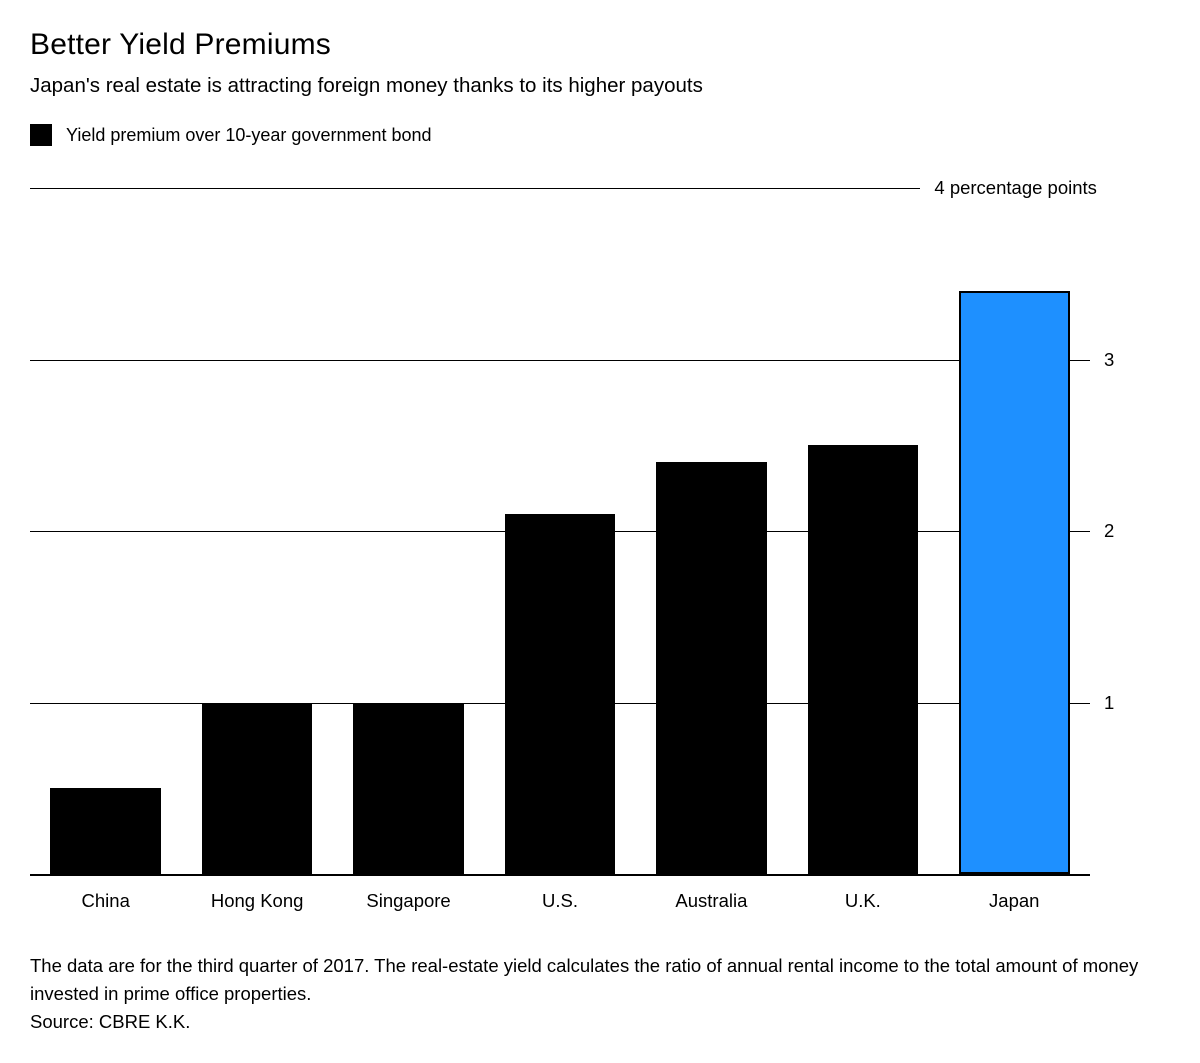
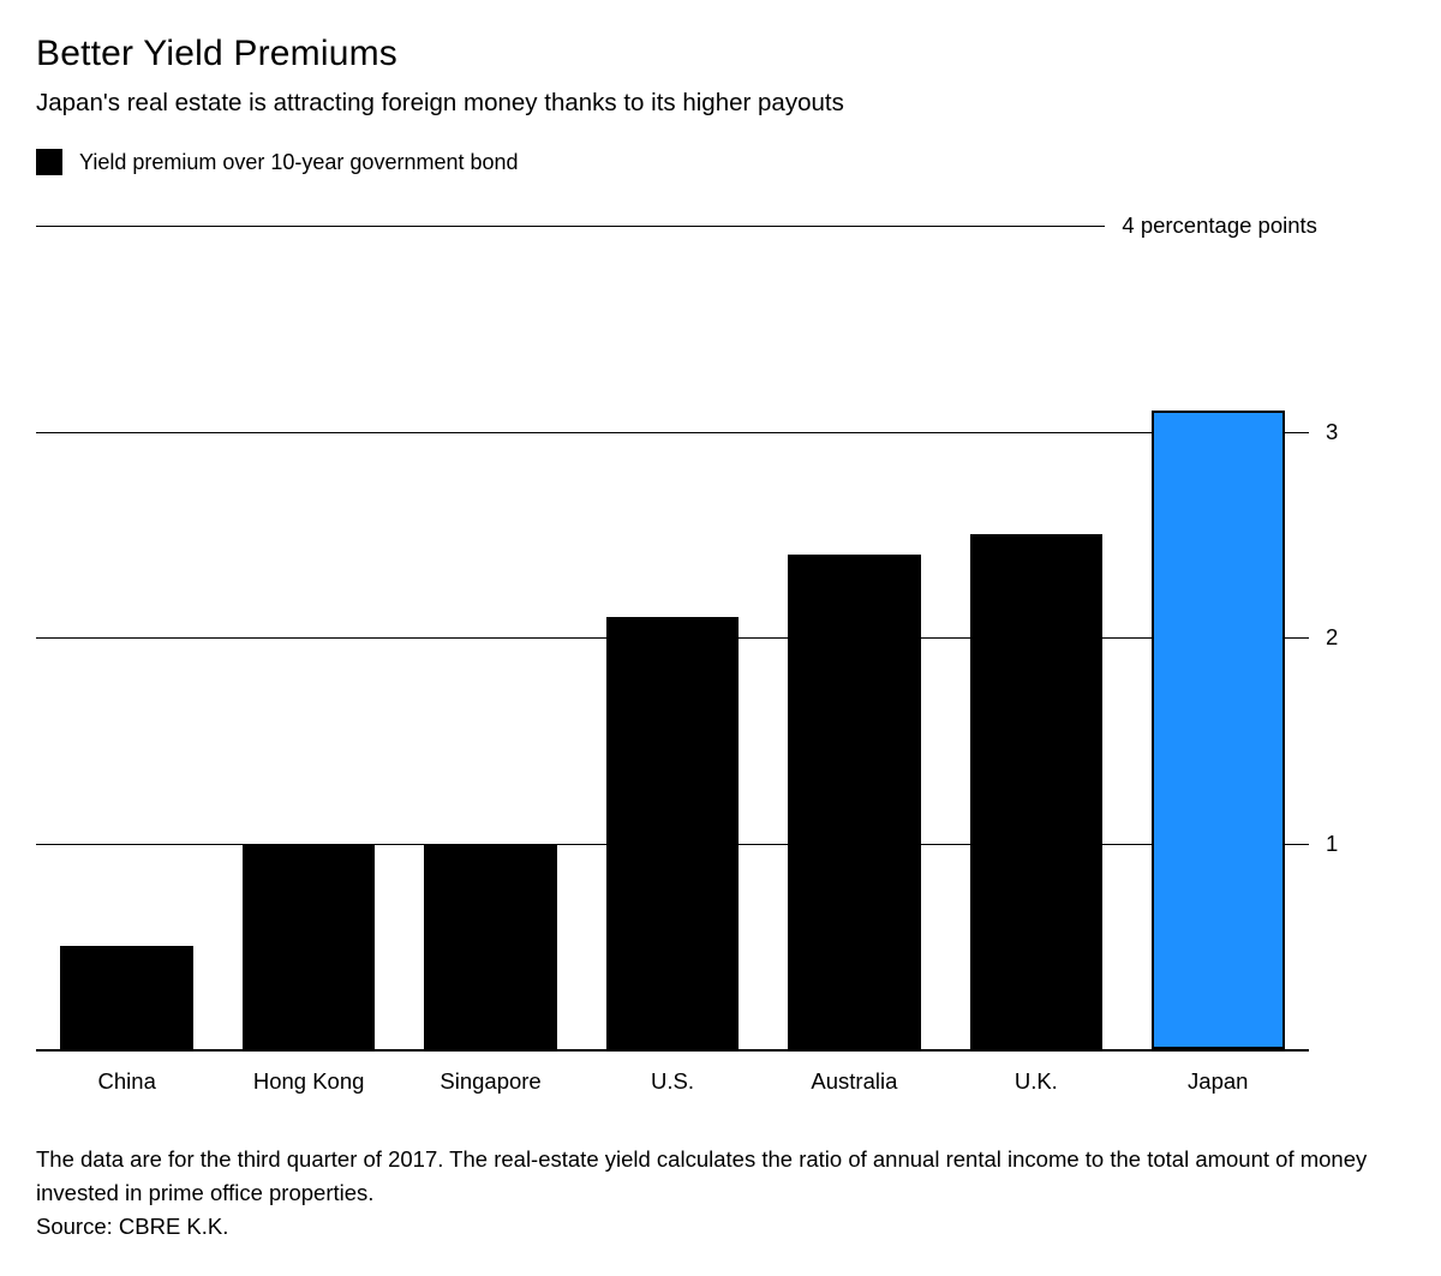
Japan: 3.4 -> 3.1
